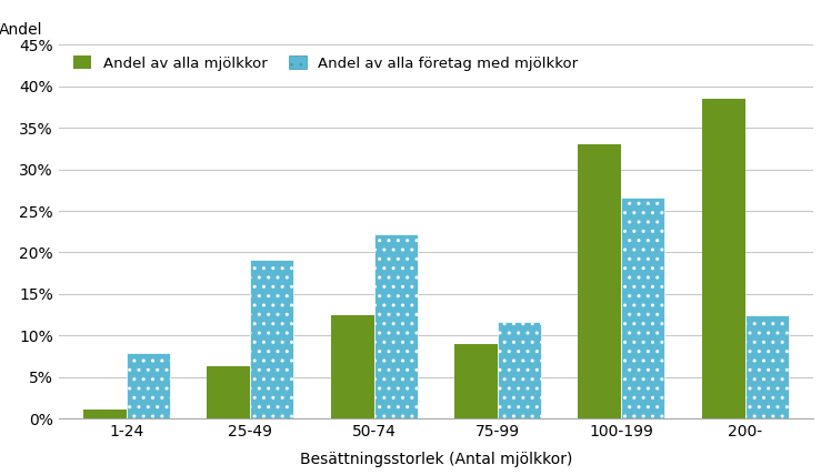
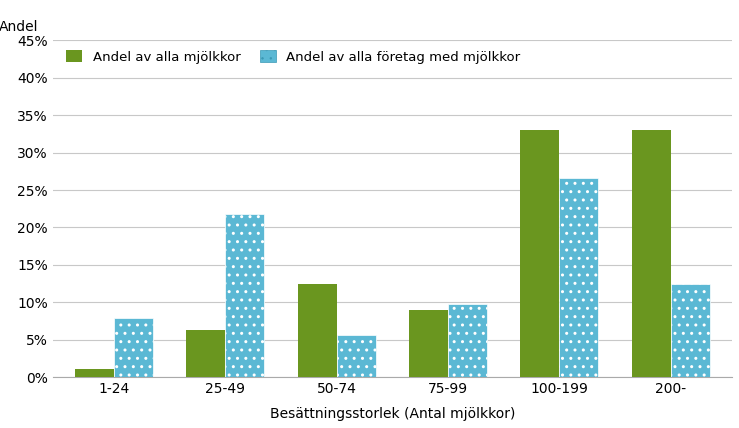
Andel av alla företag med mjölkkor/25-49: 19.1% -> 21.8%
Andel av alla företag med mjölkkor/50-74: 22.2% -> 5.6%
Andel av alla företag med mjölkkor/75-99: 11.6% -> 9.8%
Andel av alla mjölkkor/200-: 38.5% -> 33.0%
